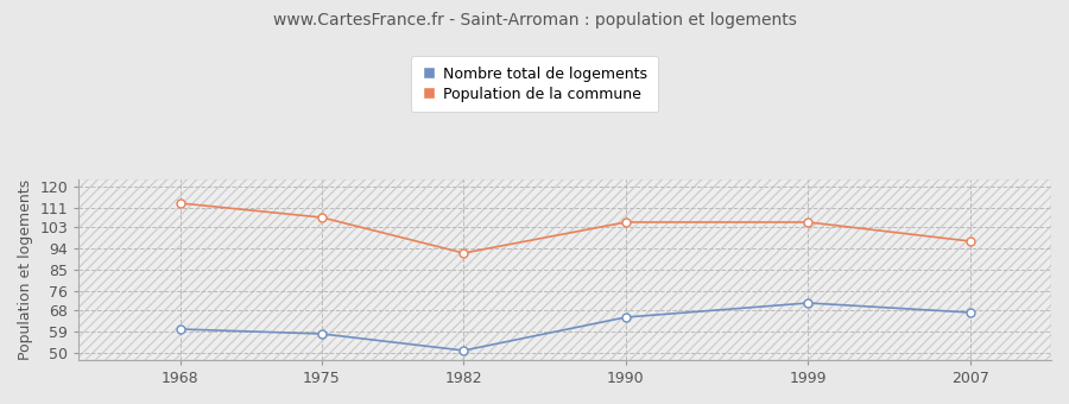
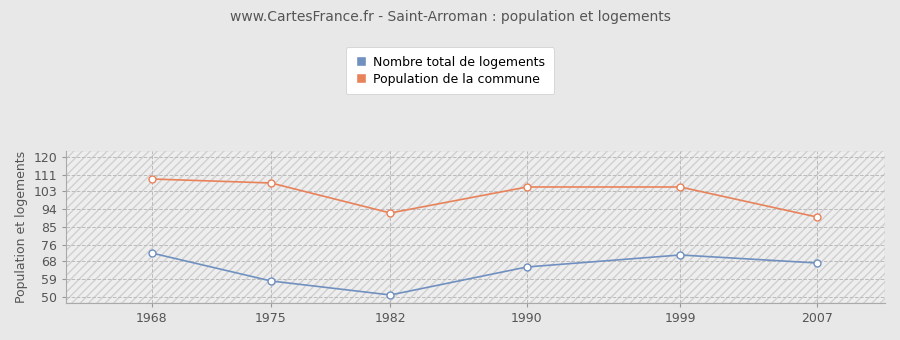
Nombre total de logements/1968: 60 -> 72
Population de la commune/1968: 113 -> 109
Population de la commune/2007: 97 -> 90
